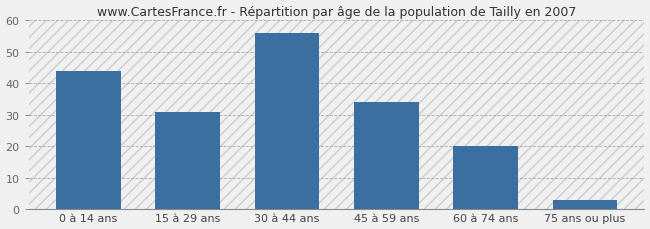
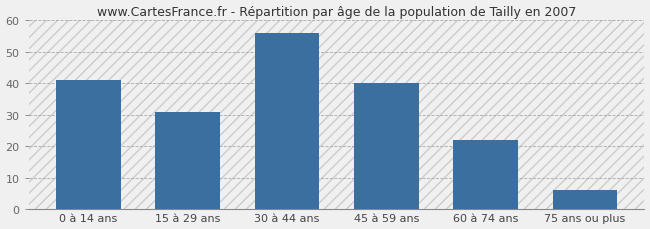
0 à 14 ans: 44 -> 41
45 à 59 ans: 34 -> 40
60 à 74 ans: 20 -> 22
75 ans ou plus: 3 -> 6
